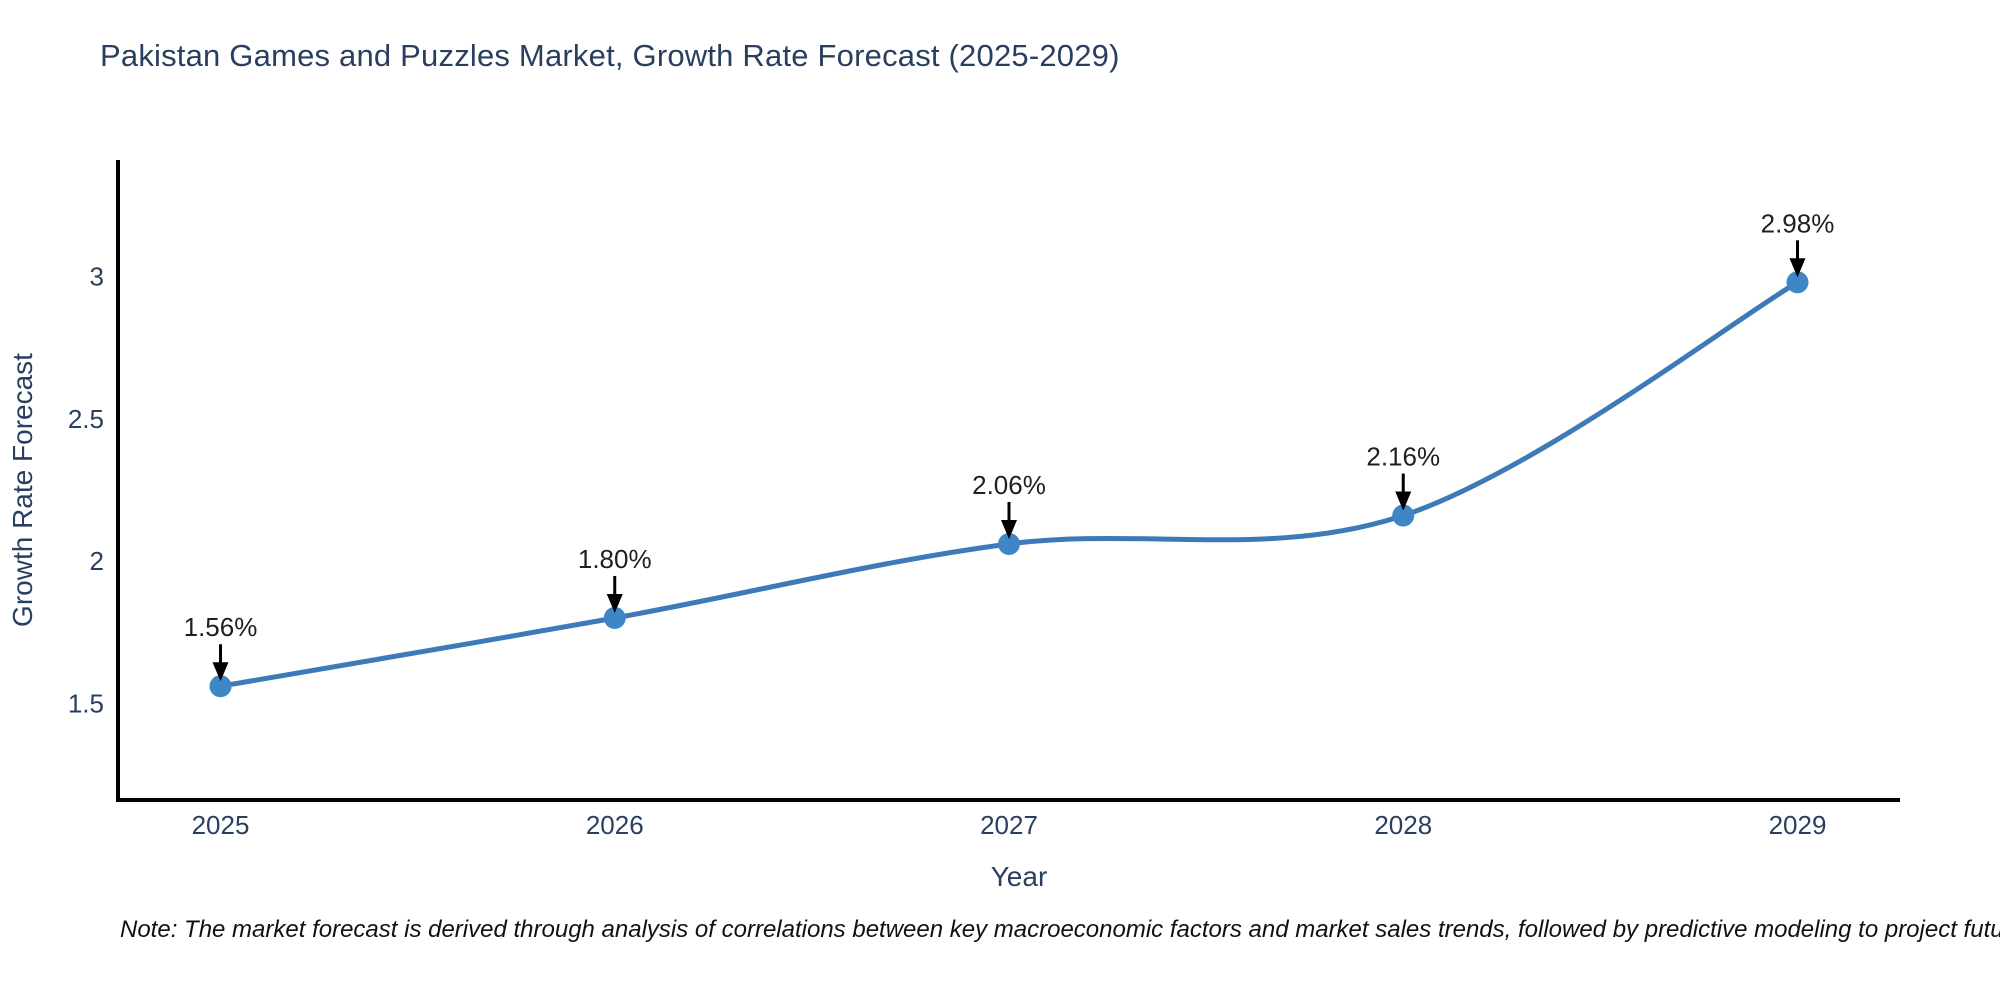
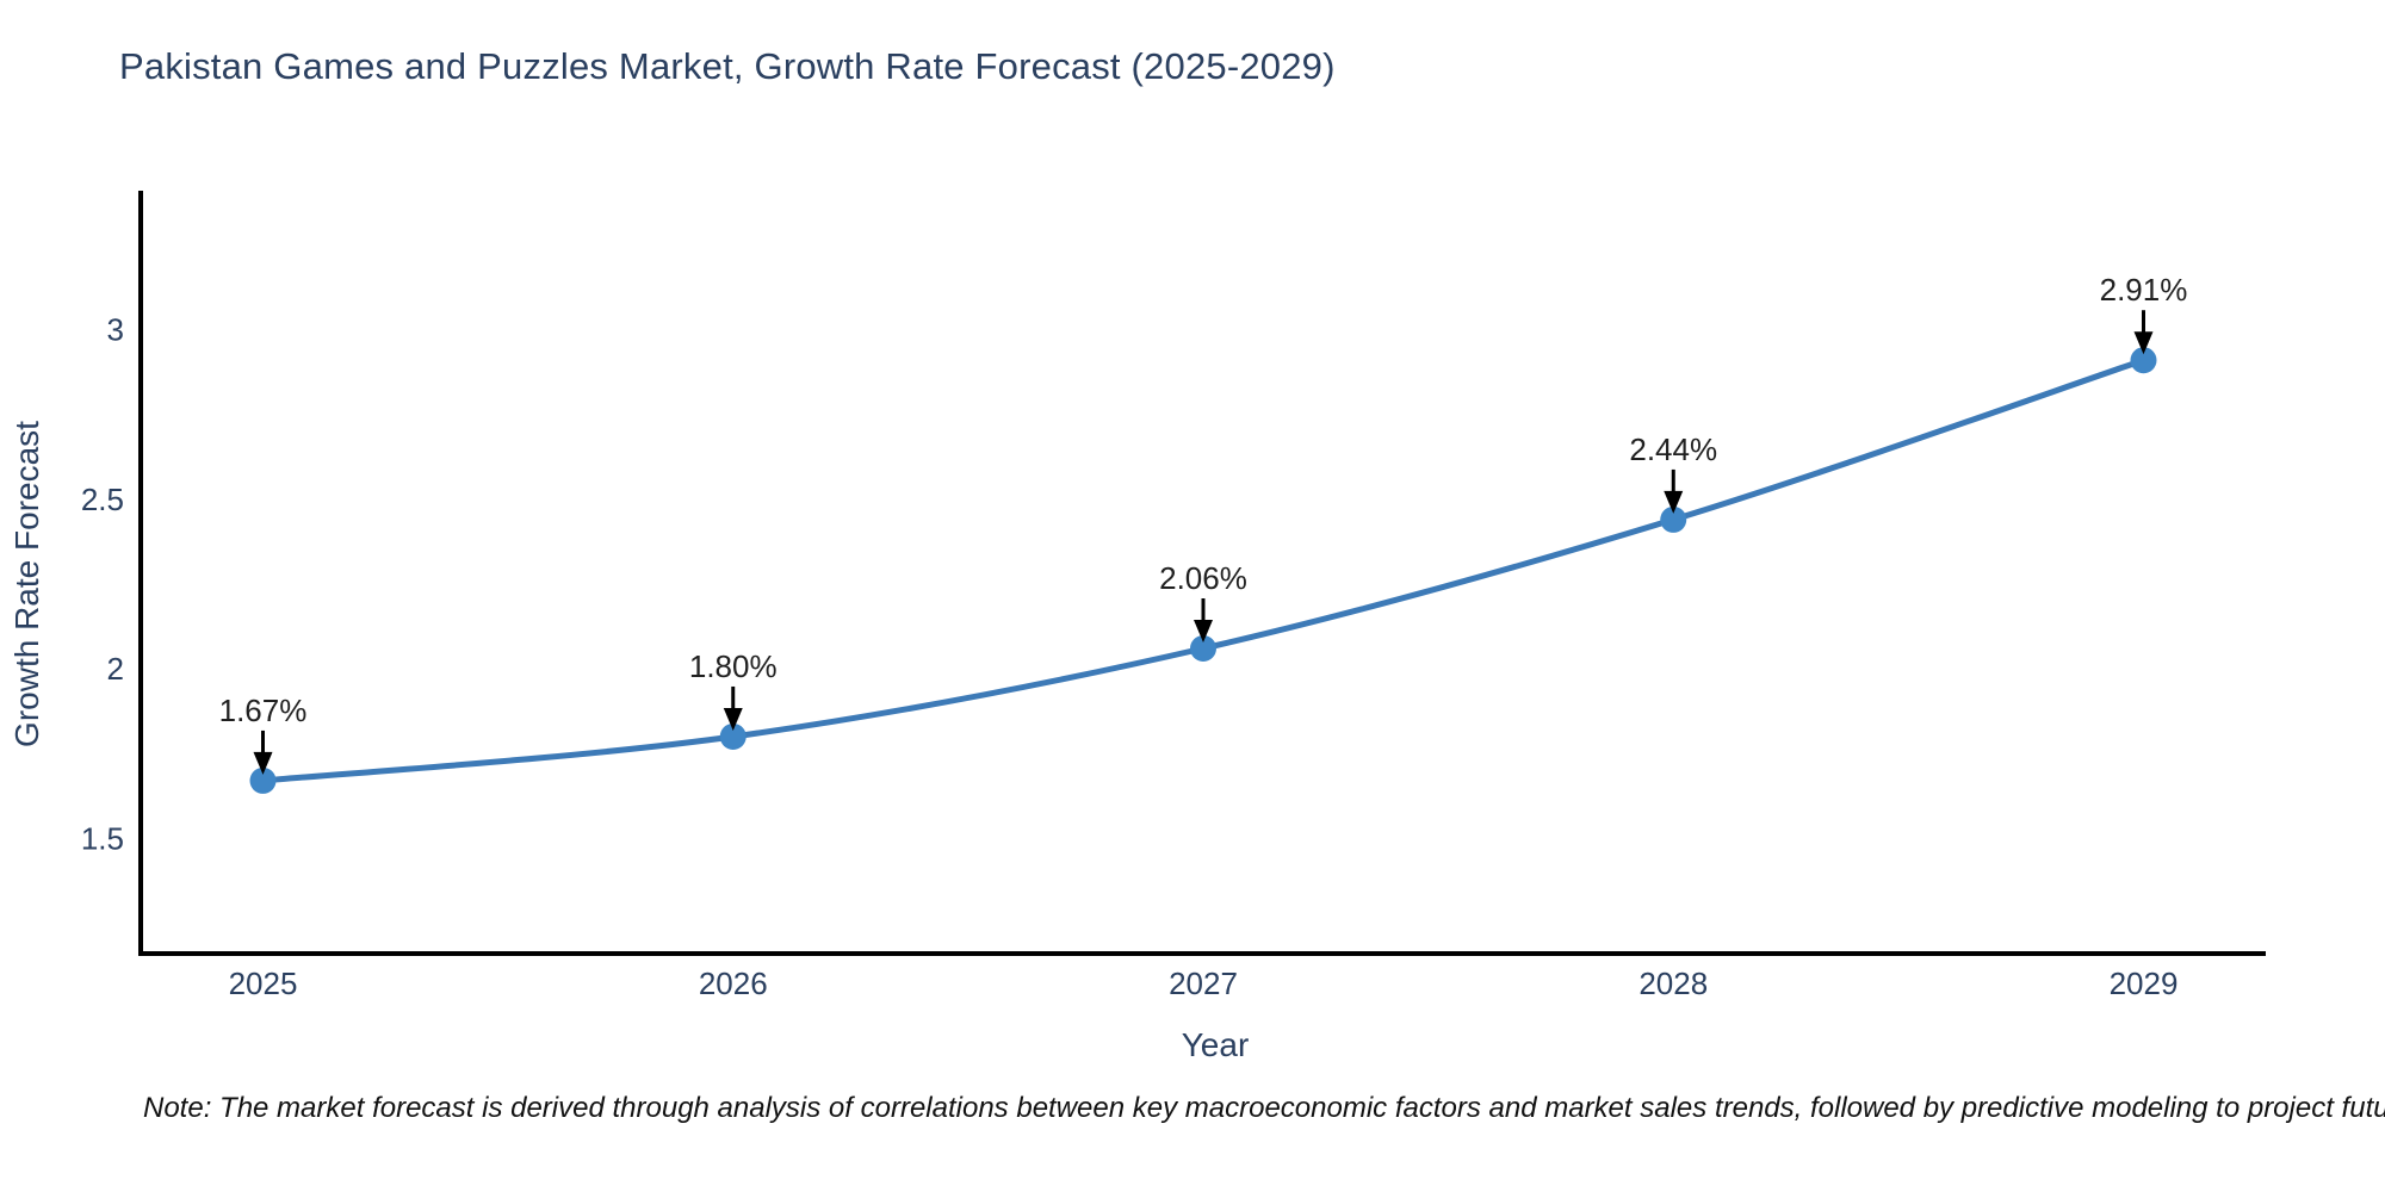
2025: 1.56% -> 1.67%
2028: 2.16% -> 2.44%
2029: 2.98% -> 2.91%
